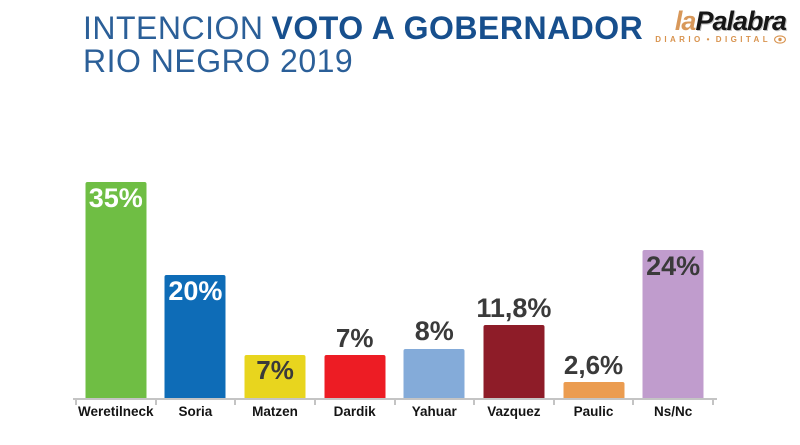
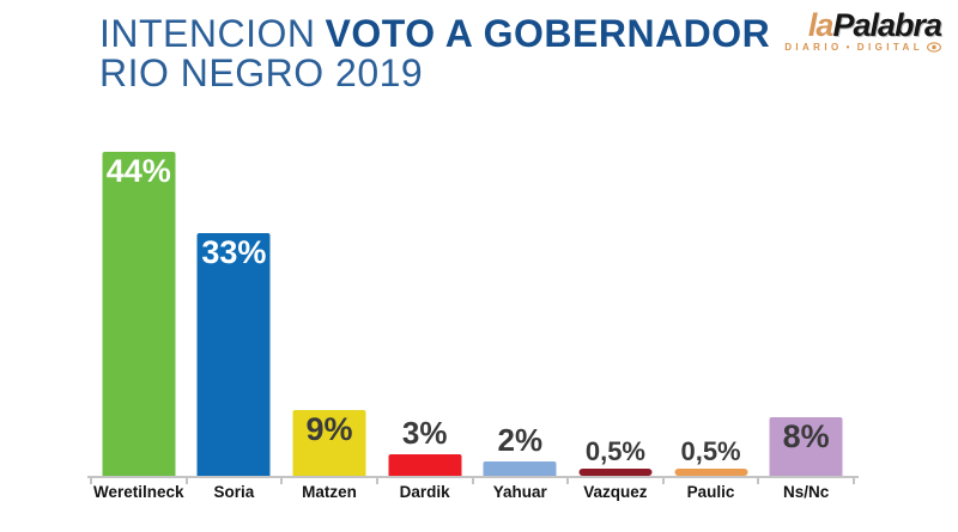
Weretilneck: 35% -> 44%
Soria: 20% -> 33%
Matzen: 7% -> 9%
Dardik: 7% -> 3%
Yahuar: 8% -> 2%
Vazquez: 11,8% -> 0,5%
Paulic: 2,6% -> 0,5%
Ns/Nc: 24% -> 8%
